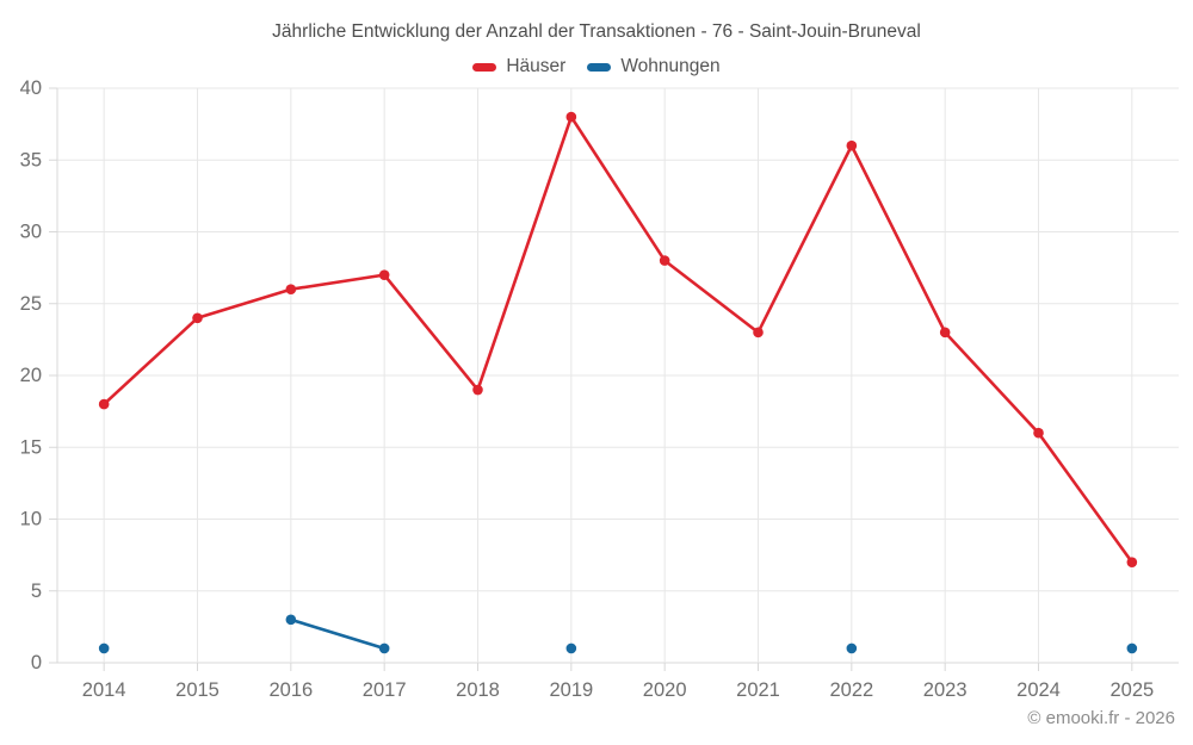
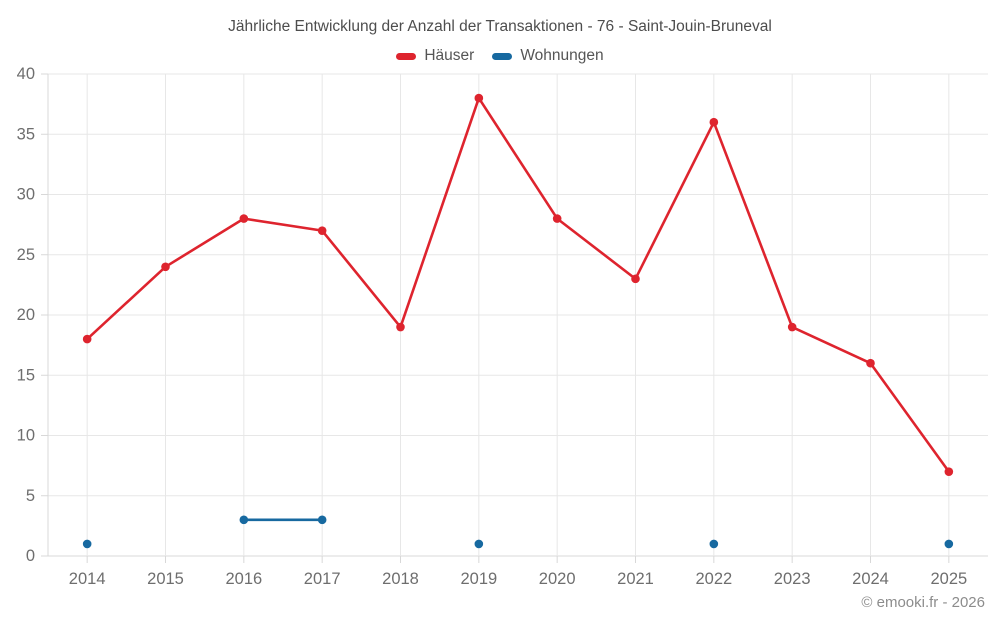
Häuser/2016: 26 -> 28
Wohnungen/2017: 1 -> 3
Häuser/2023: 23 -> 19
